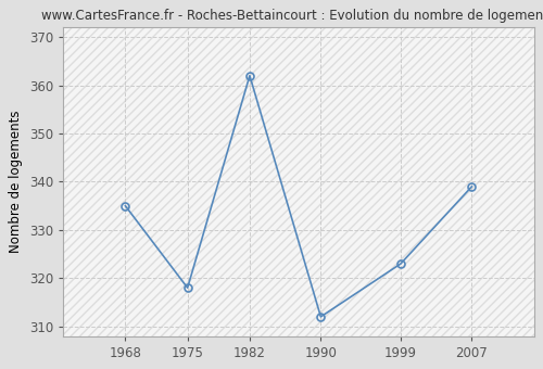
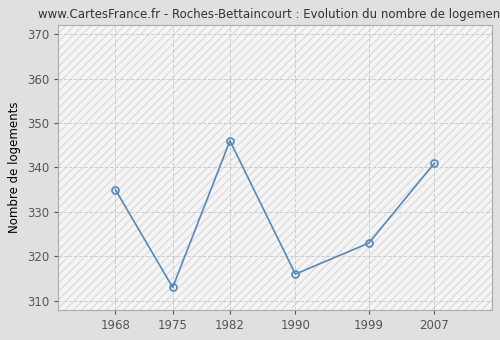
1975: 318 -> 313
1982: 362 -> 346
1990: 312 -> 316
2007: 339 -> 341
